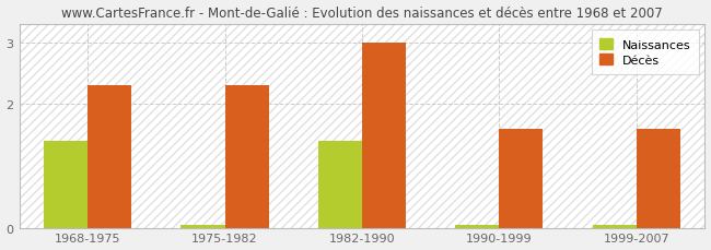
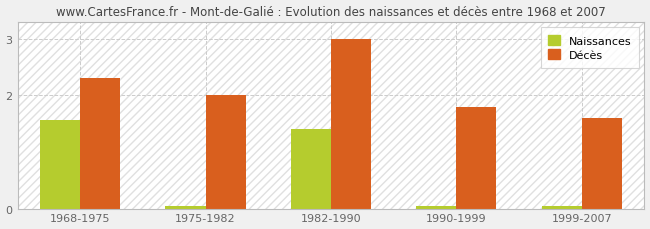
Naissances/1968-1975: 1.40 -> 1.56
Décès/1975-1982: 2.3 -> 2.0
Décès/1990-1999: 1.6 -> 1.8
